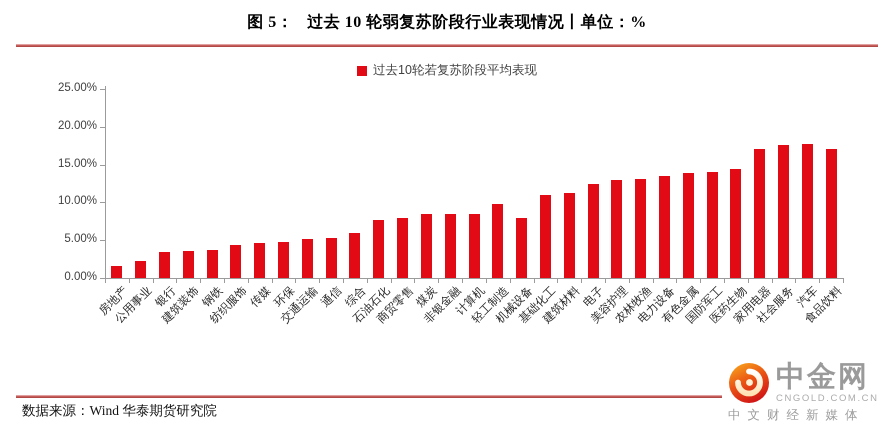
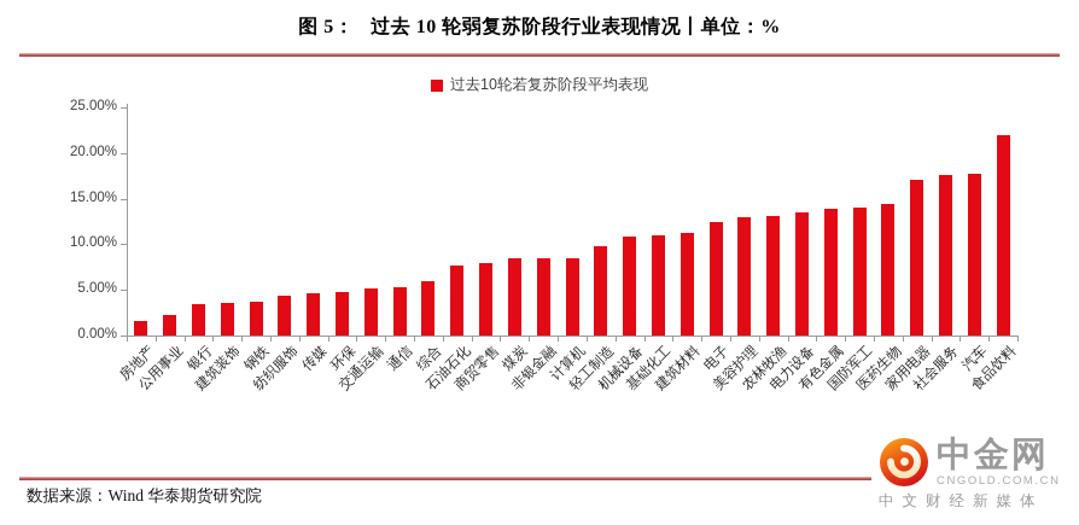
机械设备: 8% -> 11%
食品饮料: 17% -> 22%
